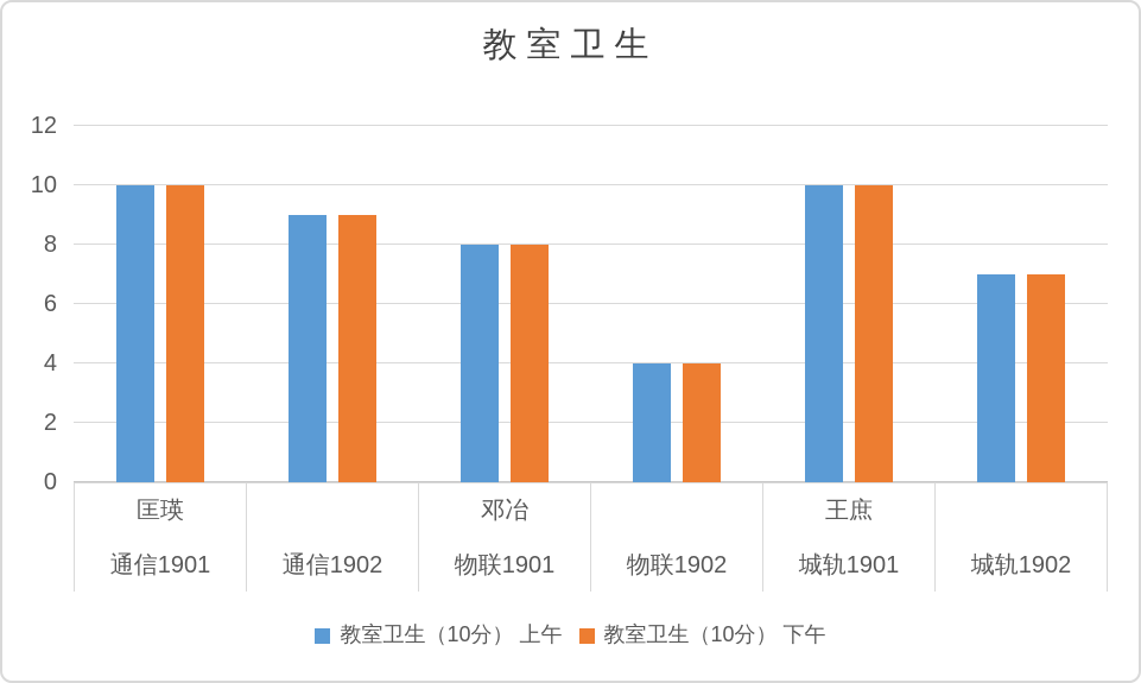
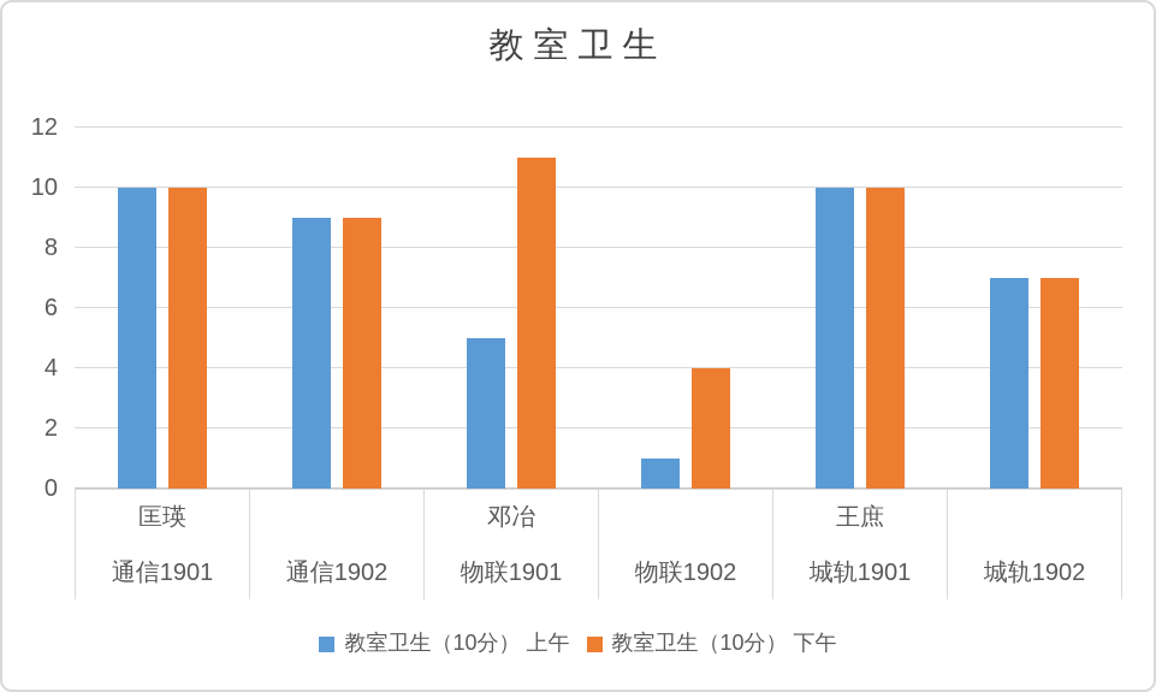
教室卫生（10分） 上午/物联1901: 8 -> 5
教室卫生（10分） 下午/物联1901: 8 -> 11
教室卫生（10分） 上午/物联1902: 4 -> 1
